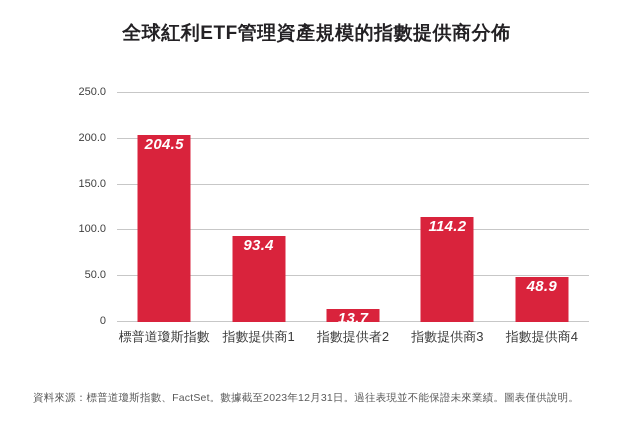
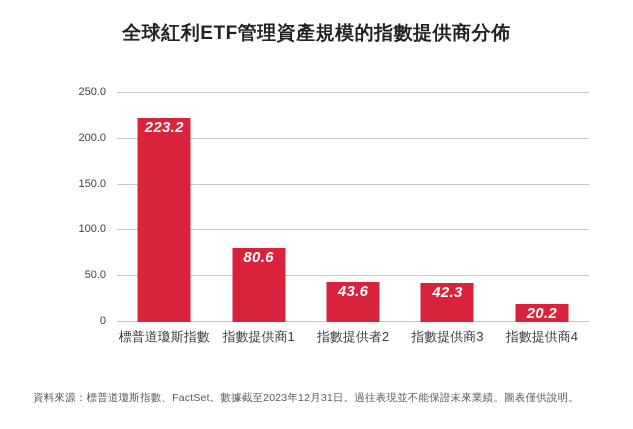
標普道瓊斯指數: 204.5 -> 223.2
指數提供商1: 93.4 -> 80.6
指數提供者2: 13.7 -> 43.6
指數提供商3: 114.2 -> 42.3
指數提供商4: 48.9 -> 20.2
